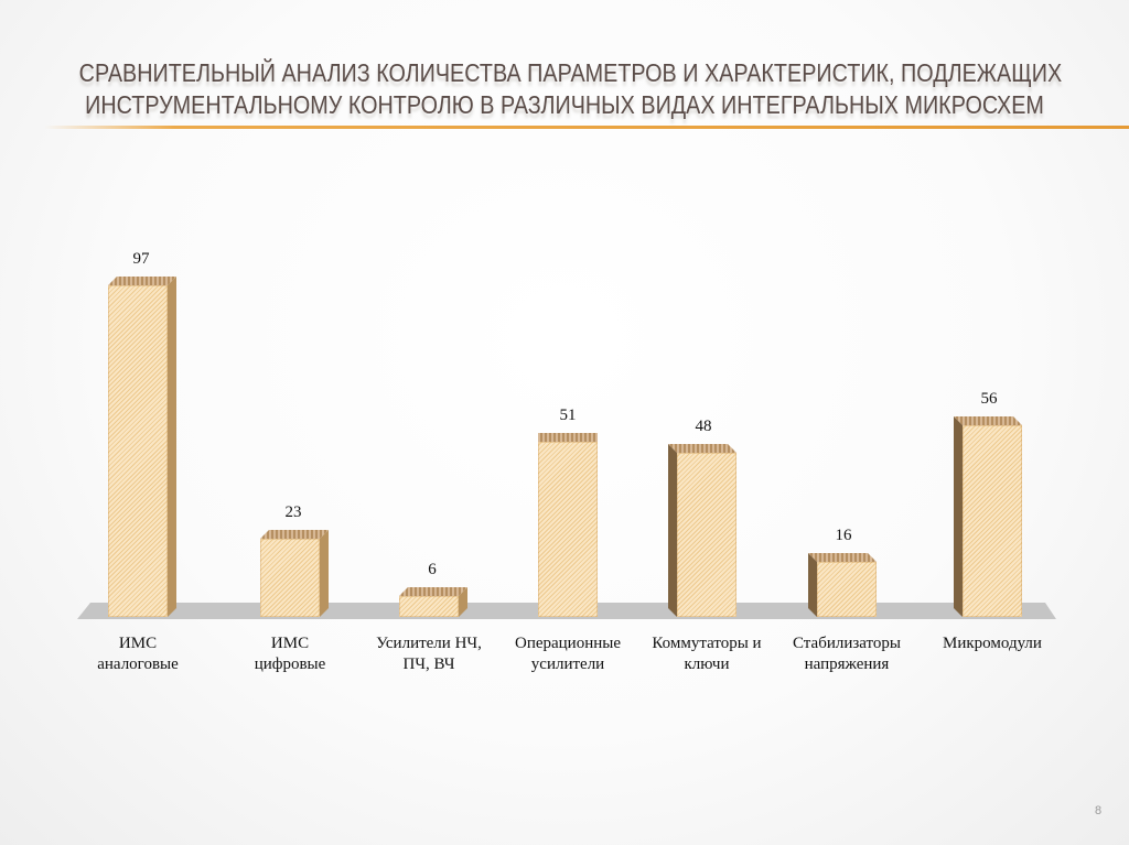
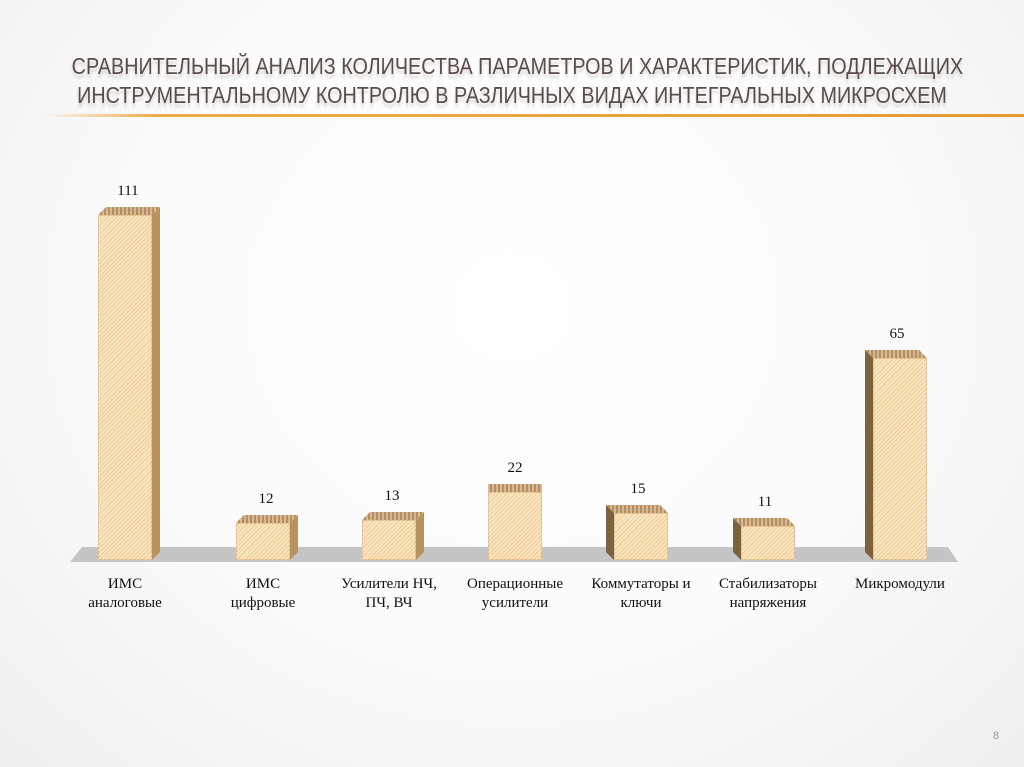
ИМС аналоговые: 97 -> 111
ИМС цифровые: 23 -> 12
Усилители НЧ, ПЧ, ВЧ: 6 -> 13
Операционные усилители: 51 -> 22
Коммутаторы и ключи: 48 -> 15
Стабилизаторы напряжения: 16 -> 11
Микромодули: 56 -> 65
